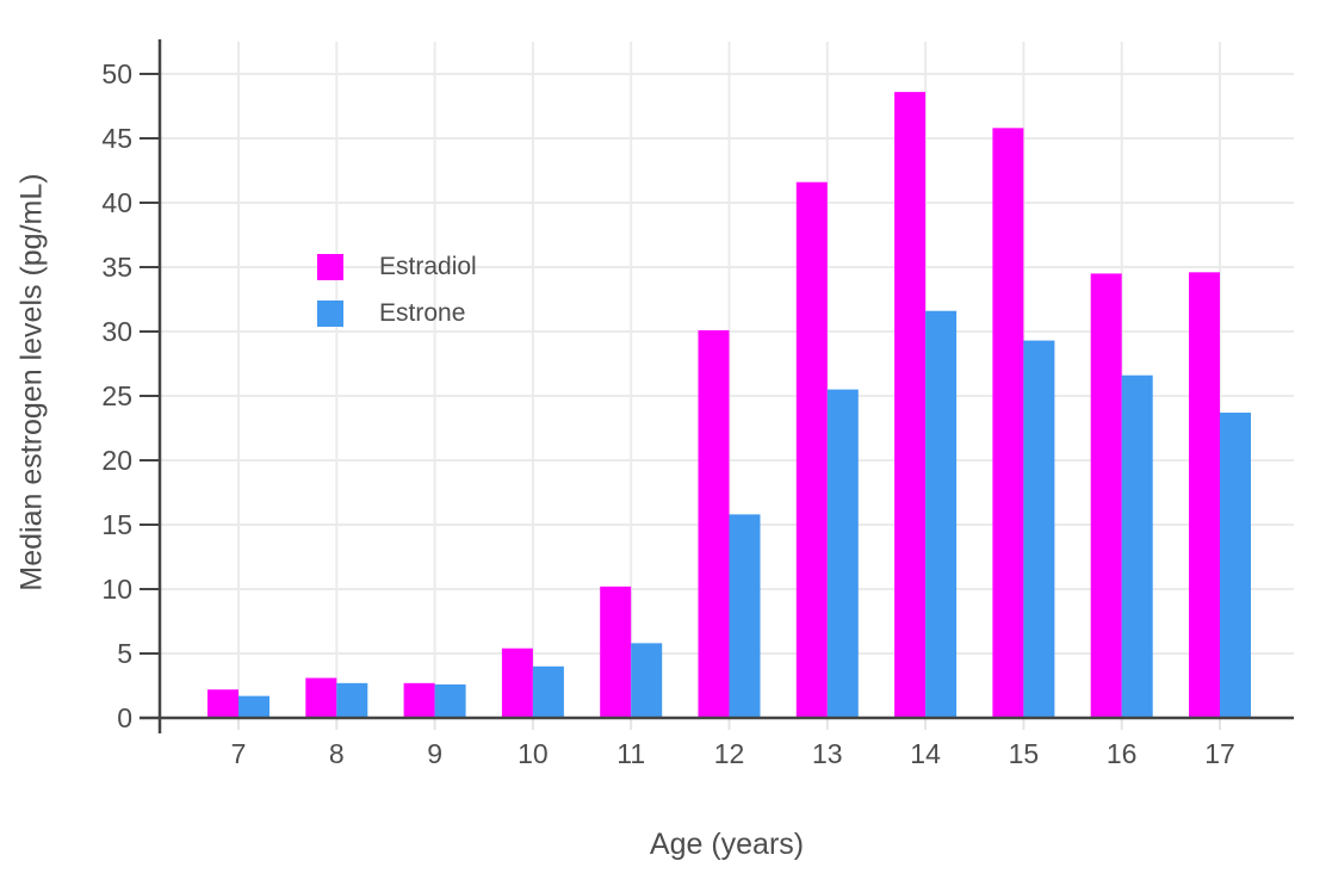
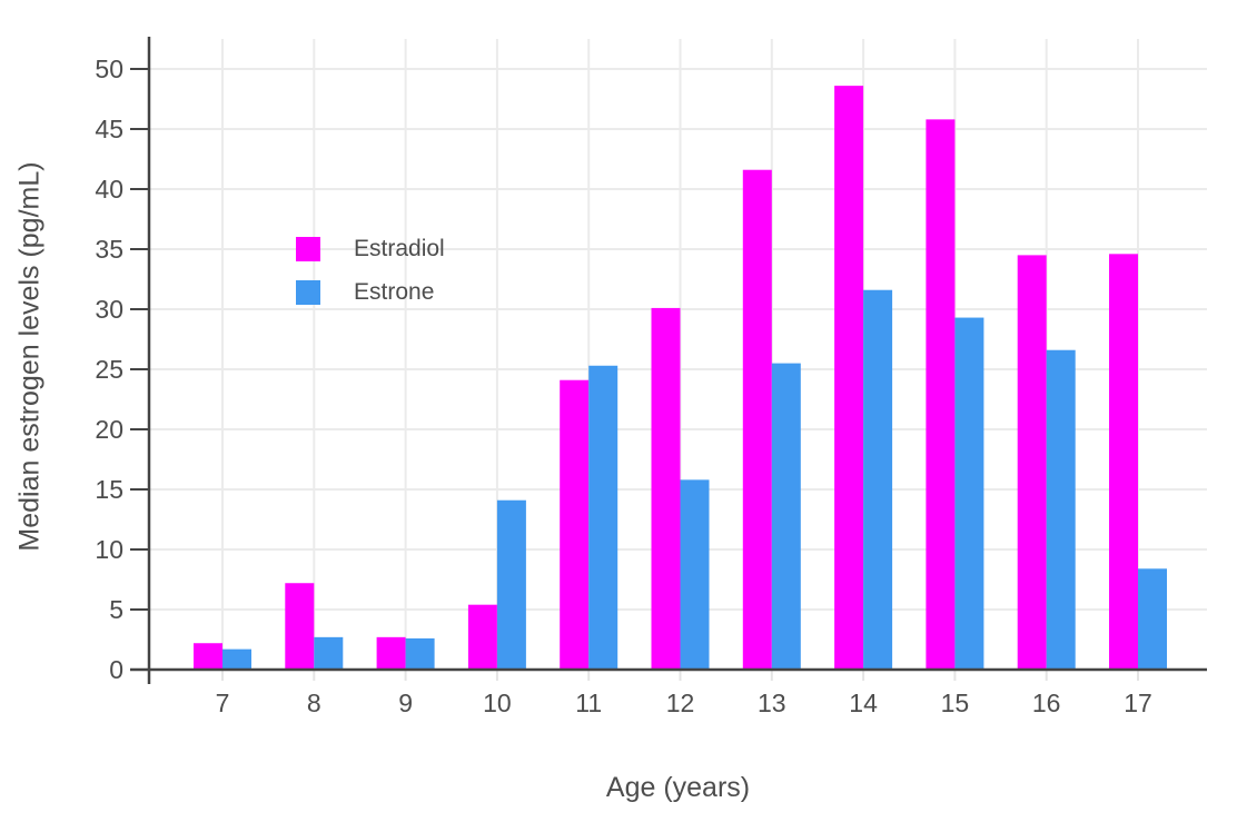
Estradiol/8: 3.1 -> 7.2
Estrone/10: 4.0 -> 14.1
Estradiol/11: 10.2 -> 24.1
Estrone/11: 5.8 -> 25.3
Estrone/17: 23.7 -> 8.4
